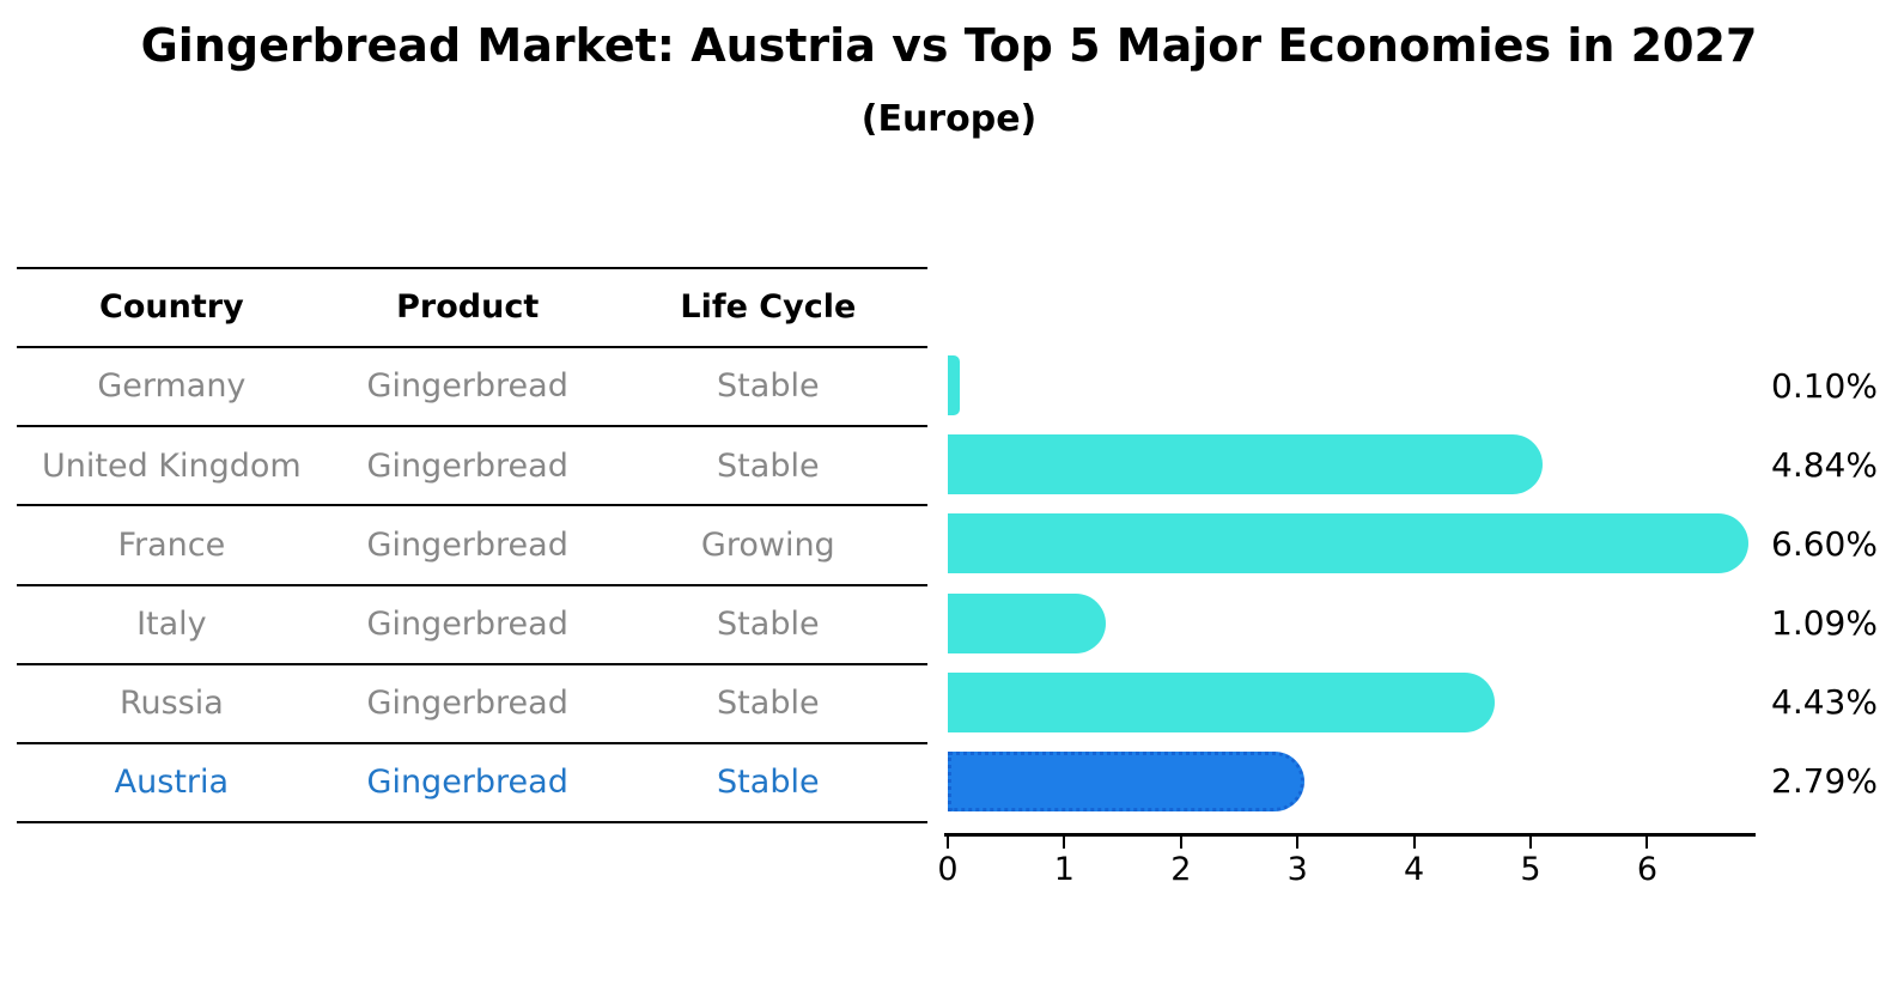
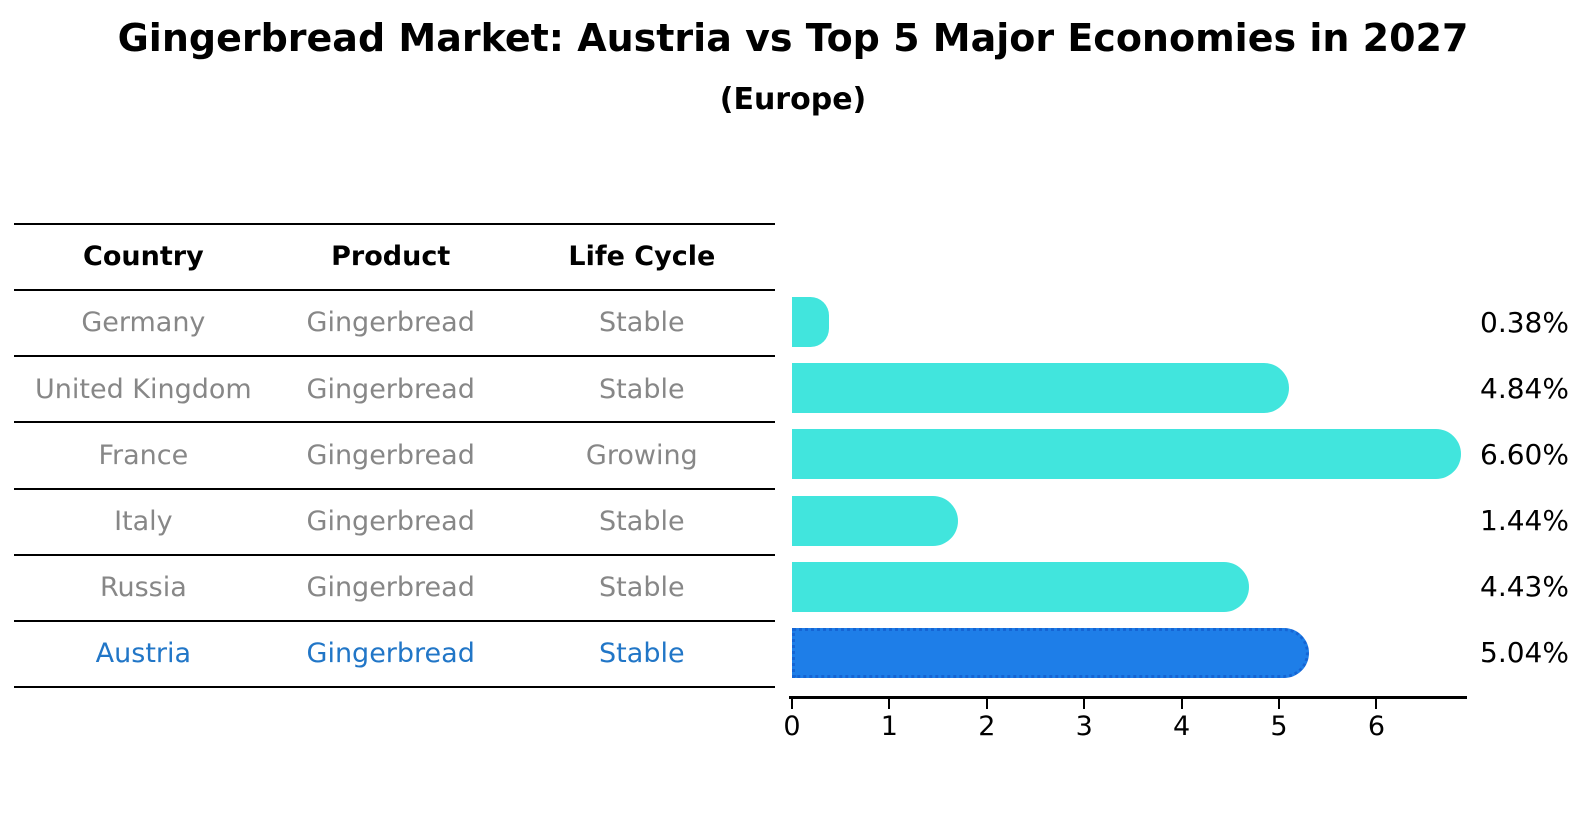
Germany: 0.10% -> 0.38%
Italy: 1.09% -> 1.44%
Austria: 2.79% -> 5.04%
